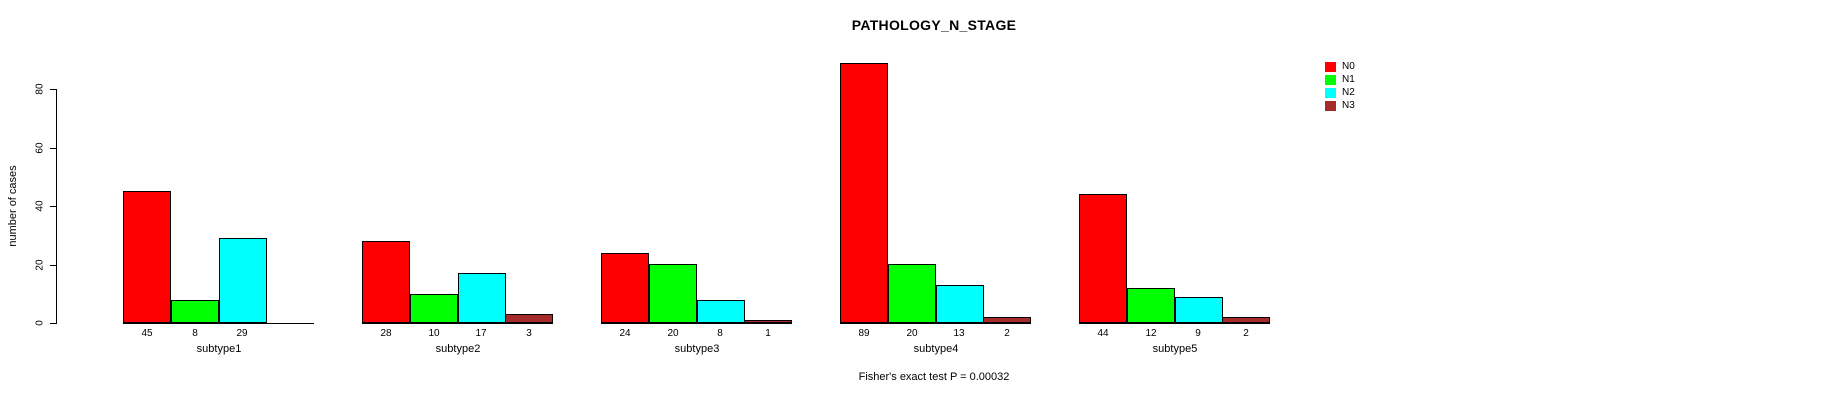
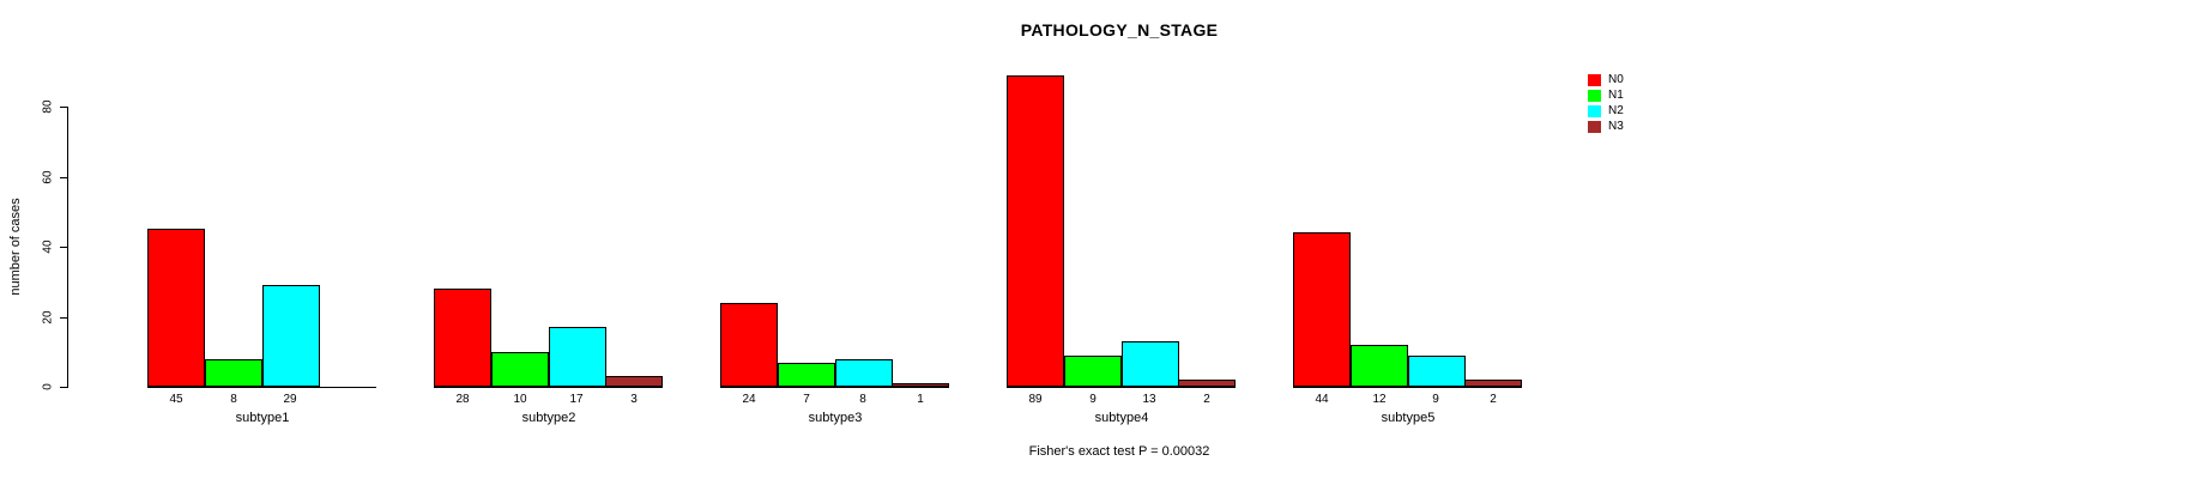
N1/subtype3: 20 -> 7
N1/subtype4: 20 -> 9
